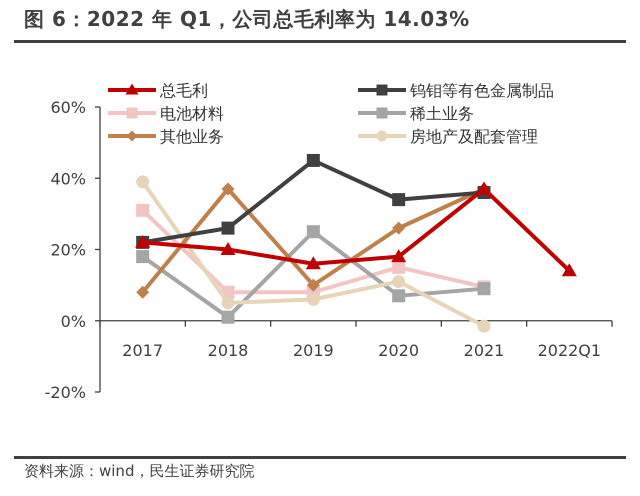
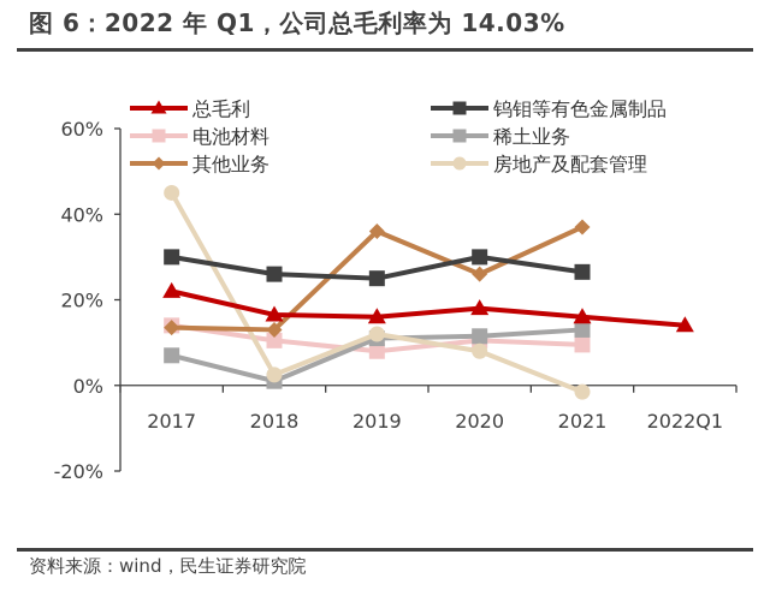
钨钼等有色金属制品/2017: 22% -> 30%
电池材料/2017: 31% -> 14%
稀土业务/2017: 18% -> 7%
其他业务/2017: 8% -> 14%
房地产及配套管理/2017: 39% -> 45%
总毛利/2018: 20% -> 16%
电池材料/2018: 8% -> 10%
其他业务/2018: 37% -> 13%
房地产及配套管理/2018: 5% -> 2%
钨钼等有色金属制品/2019: 45% -> 25%
稀土业务/2019: 25% -> 11%
其他业务/2019: 10% -> 36%
房地产及配套管理/2019: 6% -> 12%
钨钼等有色金属制品/2020: 34% -> 30%
电池材料/2020: 15% -> 10%
稀土业务/2020: 7% -> 12%
房地产及配套管理/2020: 11% -> 8%
总毛利/2021: 37% -> 16%
钨钼等有色金属制品/2021: 36% -> 26%
稀土业务/2021: 9% -> 13%
